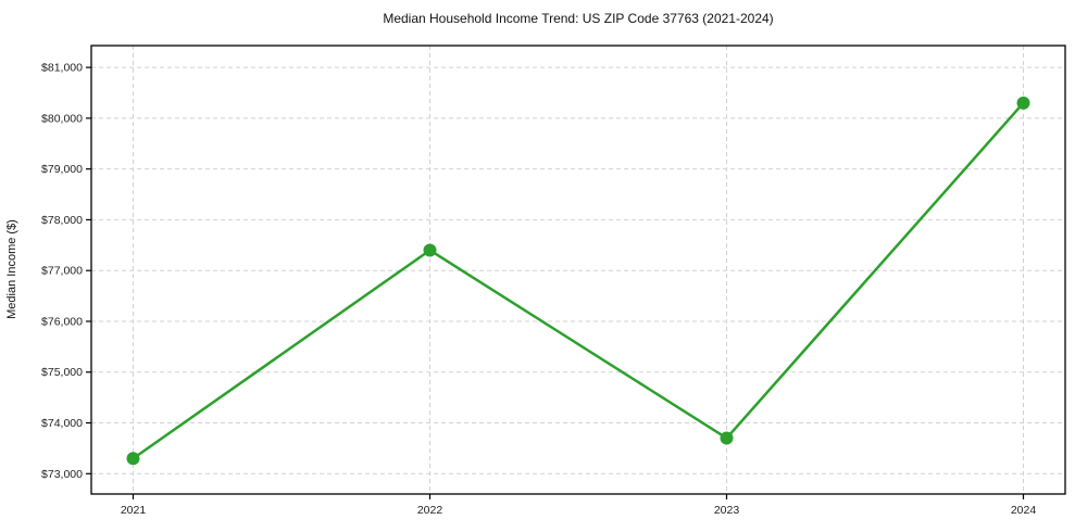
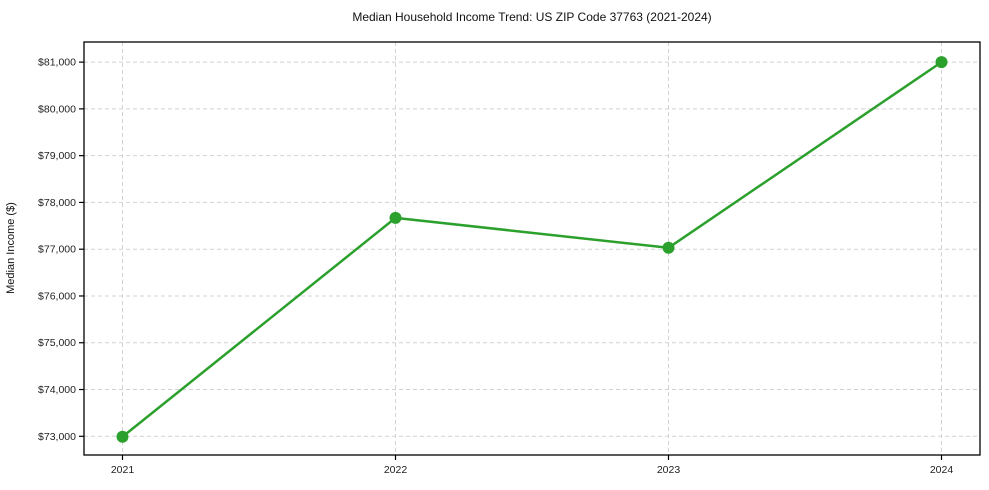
2021: $73300 -> $73000
2022: $77400 -> $77700
2023: $73700 -> $77000
2024: $80300 -> $81000
